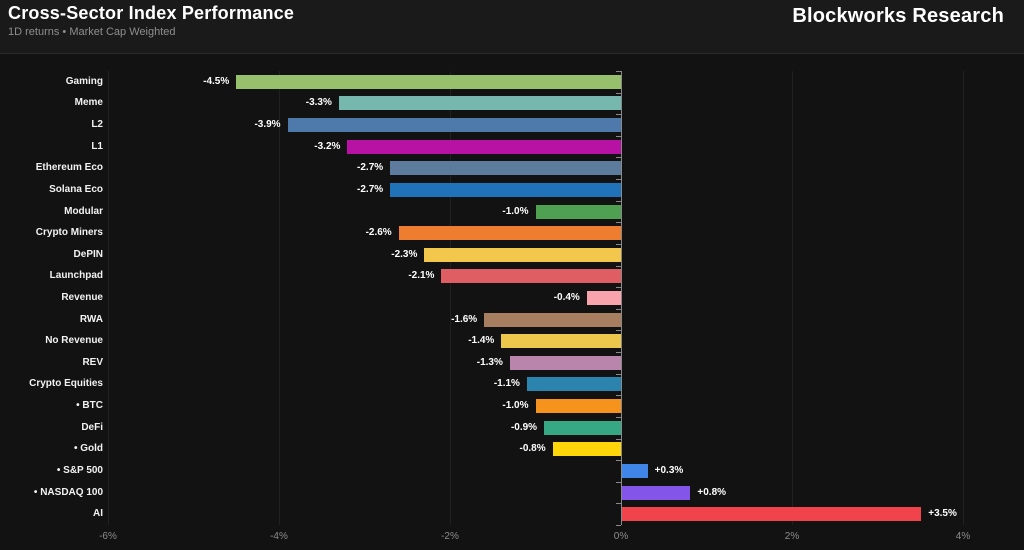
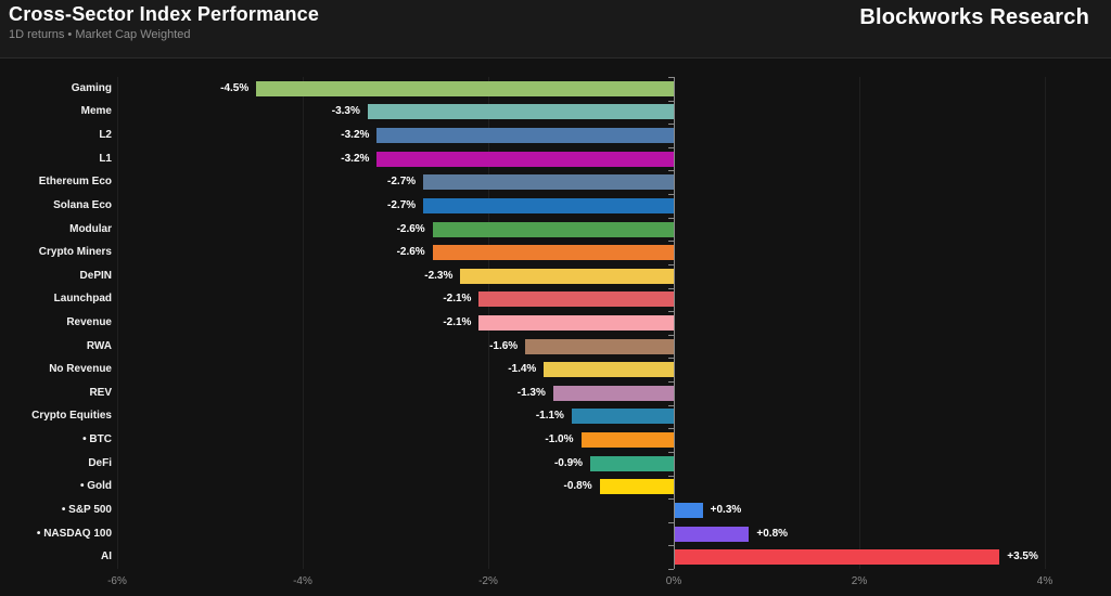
L2: -3.9% -> -3.2%
Modular: -1.0% -> -2.6%
Revenue: -0.4% -> -2.1%
